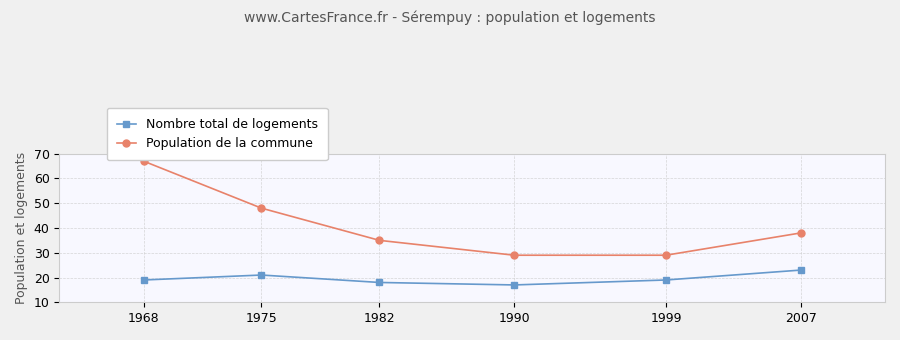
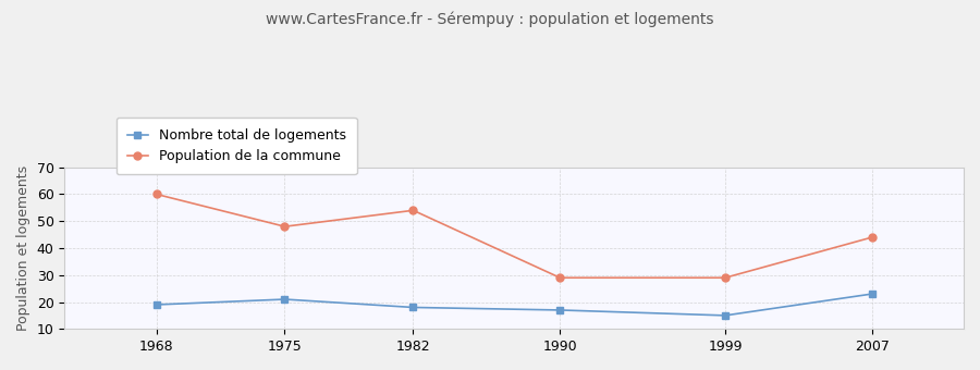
Population de la commune/1968: 67 -> 60
Population de la commune/1982: 35 -> 54
Nombre total de logements/1999: 19 -> 15
Population de la commune/2007: 38 -> 44
